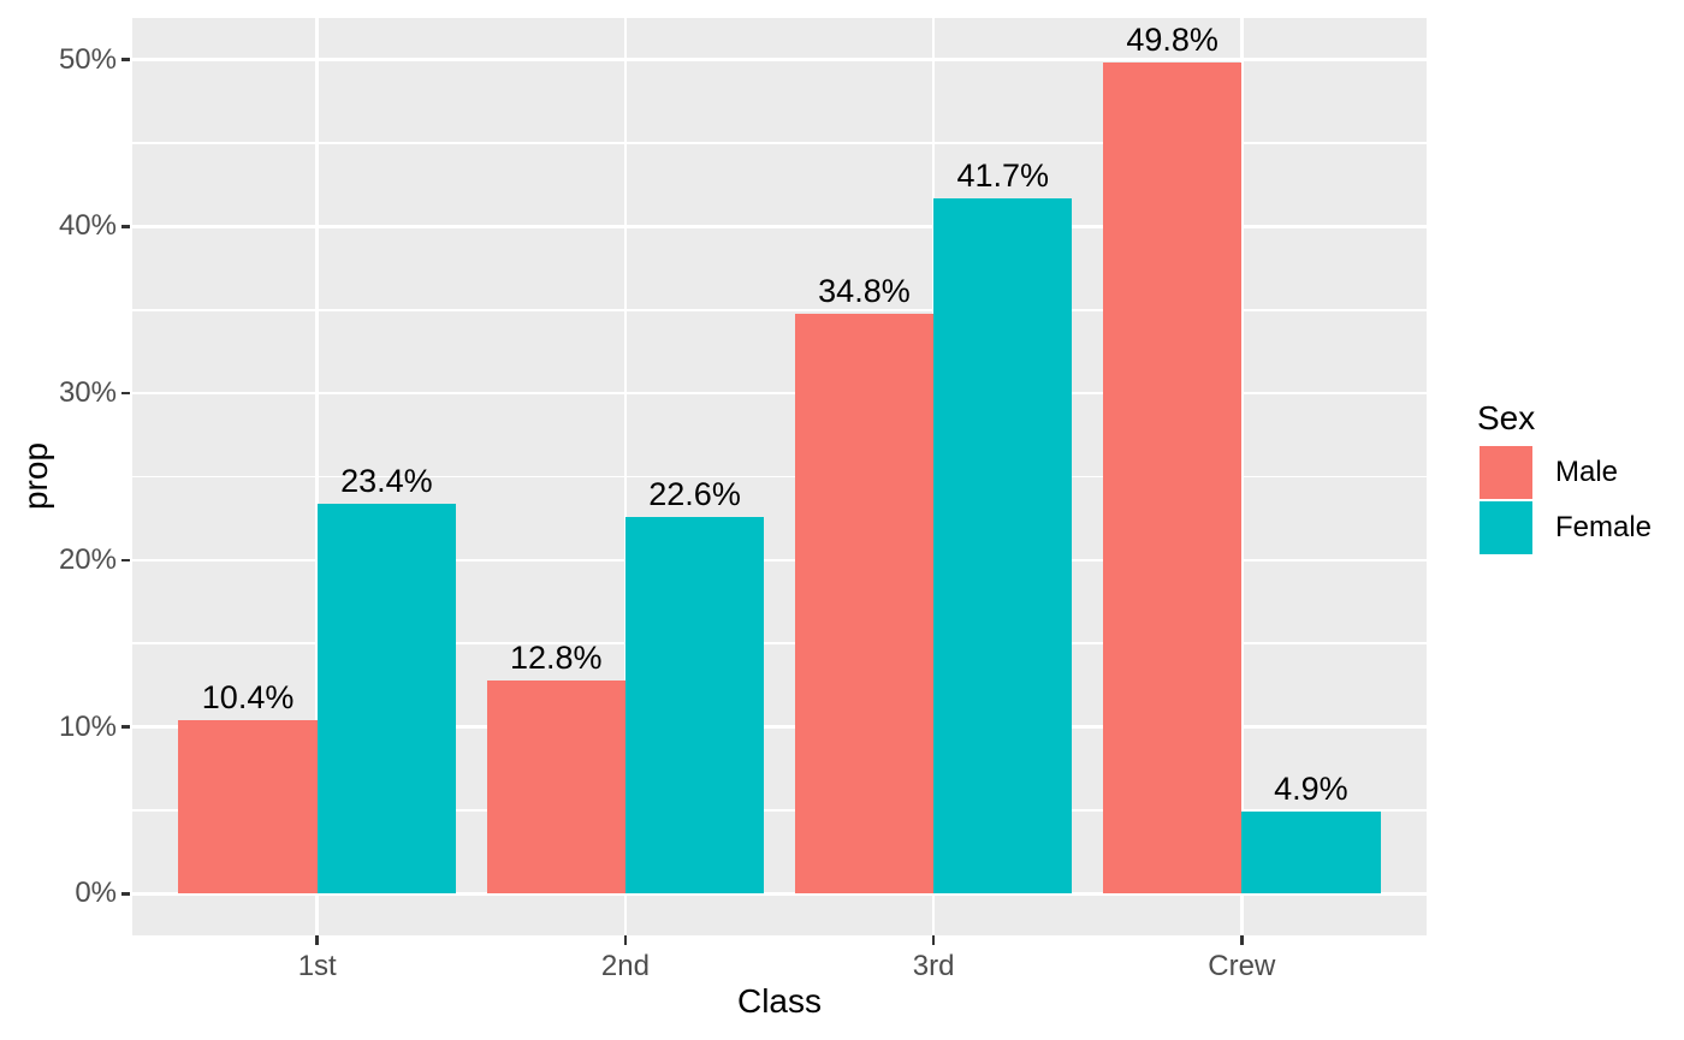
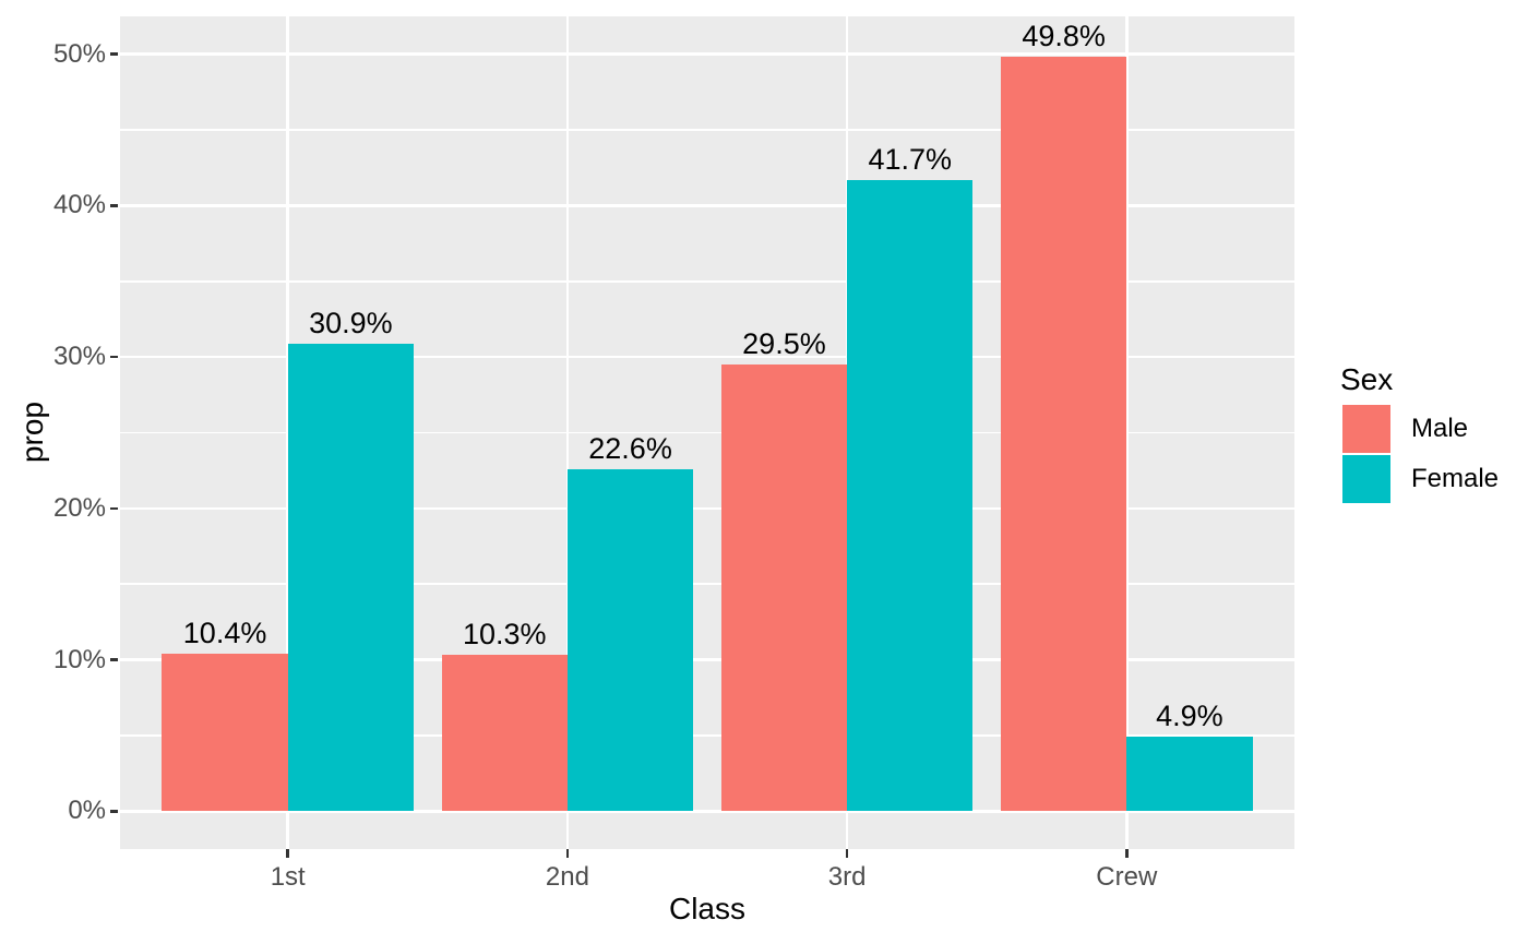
Female/1st: 23.4% -> 30.9%
Male/2nd: 12.8% -> 10.3%
Male/3rd: 34.8% -> 29.5%
